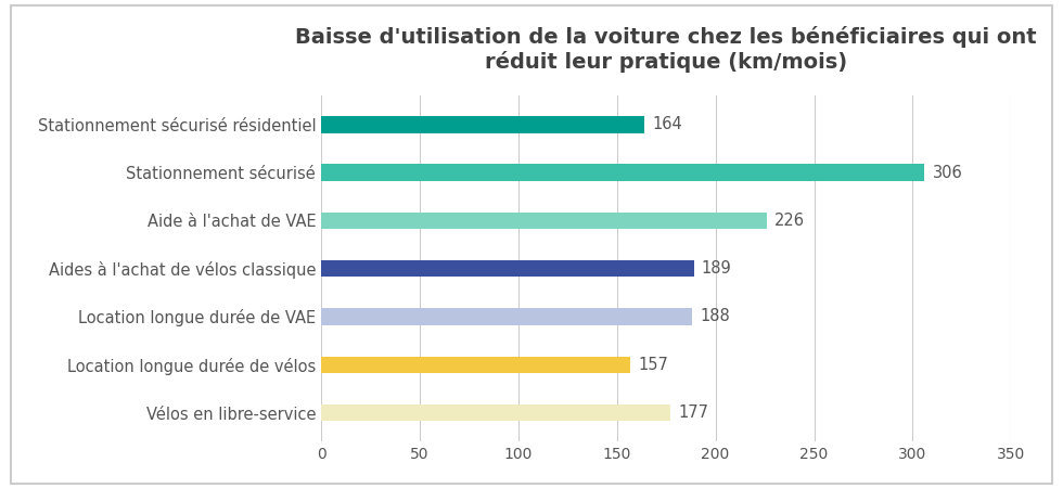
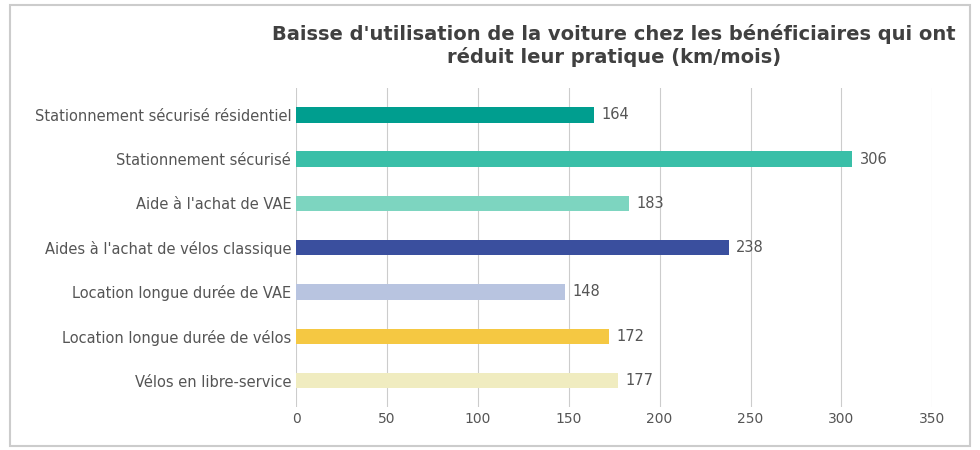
Aide à l'achat de VAE: 226 -> 183
Aides à l'achat de vélos classique: 189 -> 238
Location longue durée de VAE: 188 -> 148
Location longue durée de vélos: 157 -> 172
